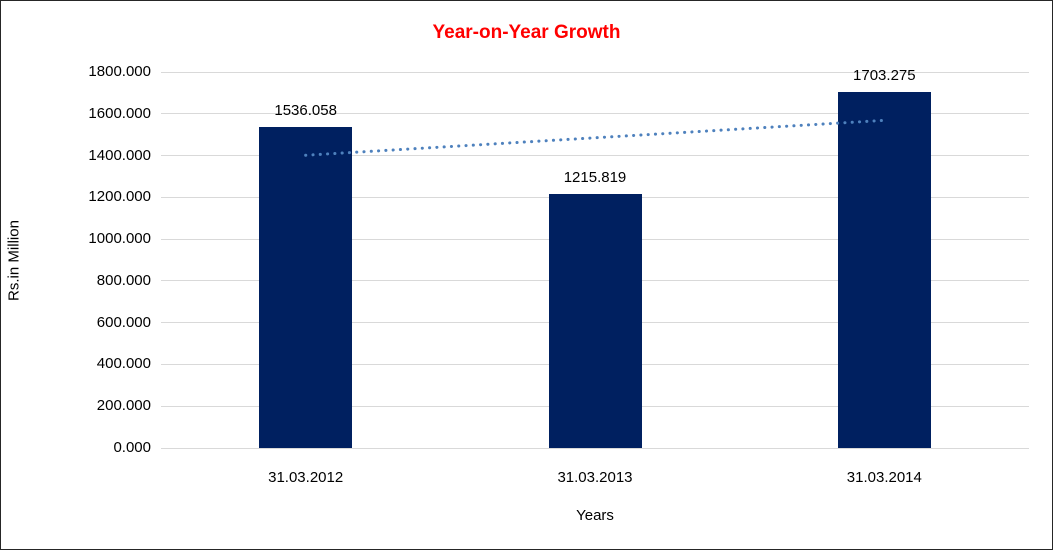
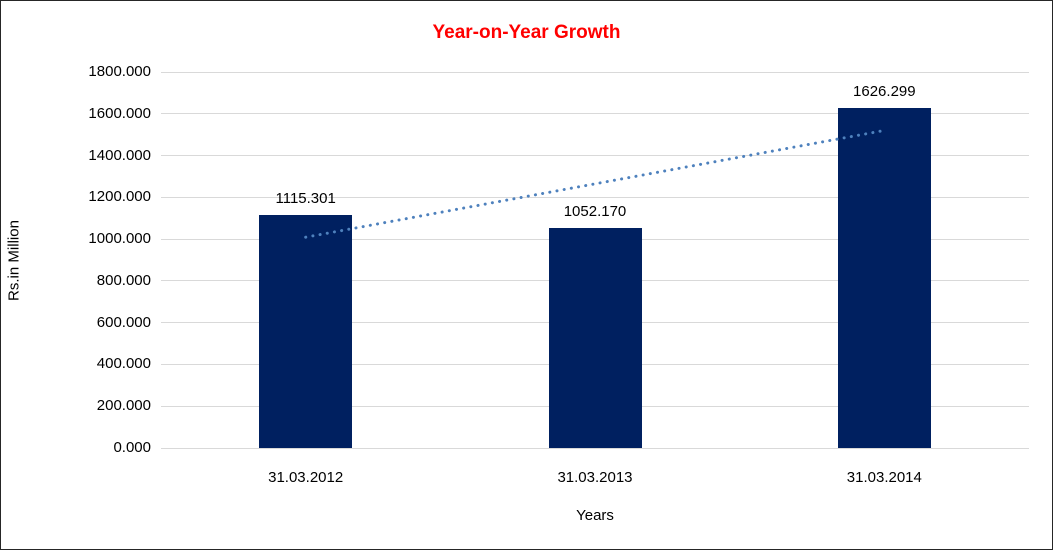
31.03.2012: 1536.058 -> 1115.301
31.03.2013: 1215.819 -> 1052.170
31.03.2014: 1703.275 -> 1626.299
